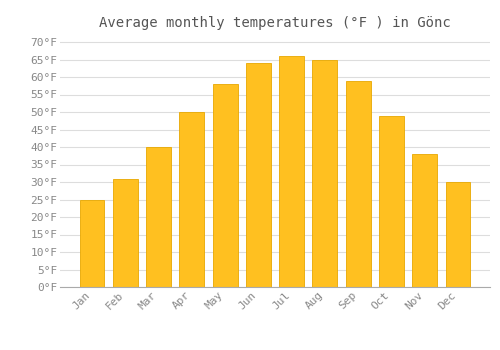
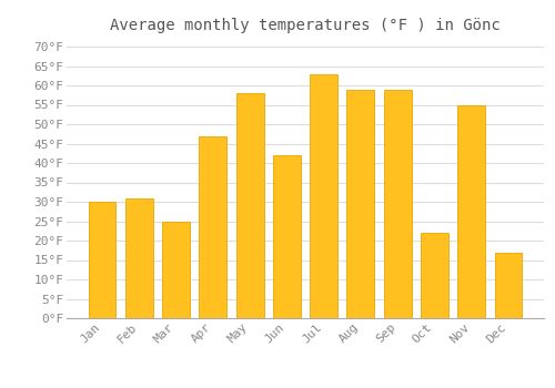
Jan: 25°F -> 30°F
Mar: 40°F -> 25°F
Apr: 50°F -> 47°F
Jun: 64°F -> 42°F
Jul: 66°F -> 63°F
Aug: 65°F -> 59°F
Oct: 49°F -> 22°F
Nov: 38°F -> 55°F
Dec: 30°F -> 17°F
